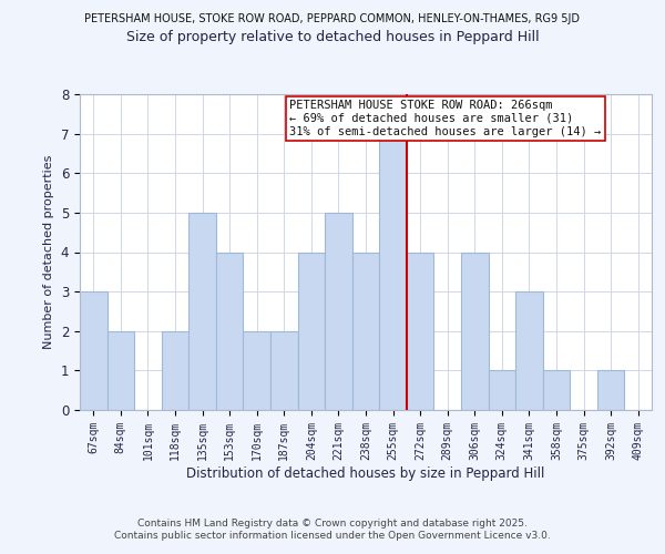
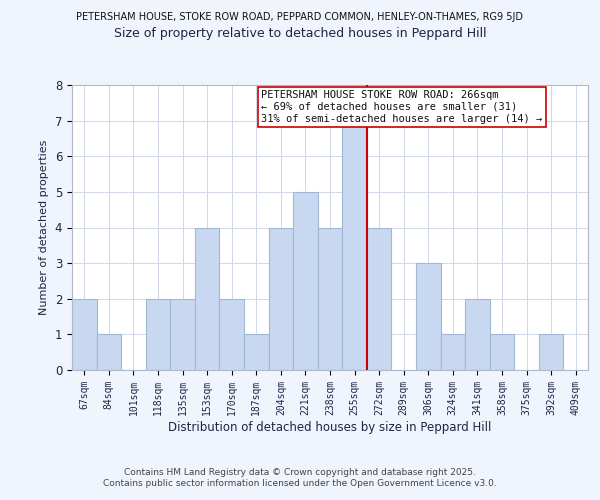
67sqm: 3 -> 2
84sqm: 2 -> 1
135sqm: 5 -> 2
187sqm: 2 -> 1
306sqm: 4 -> 3
341sqm: 3 -> 2
